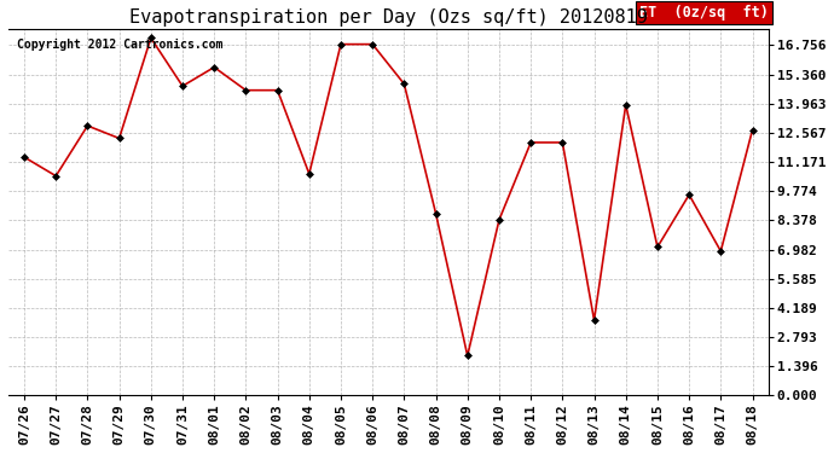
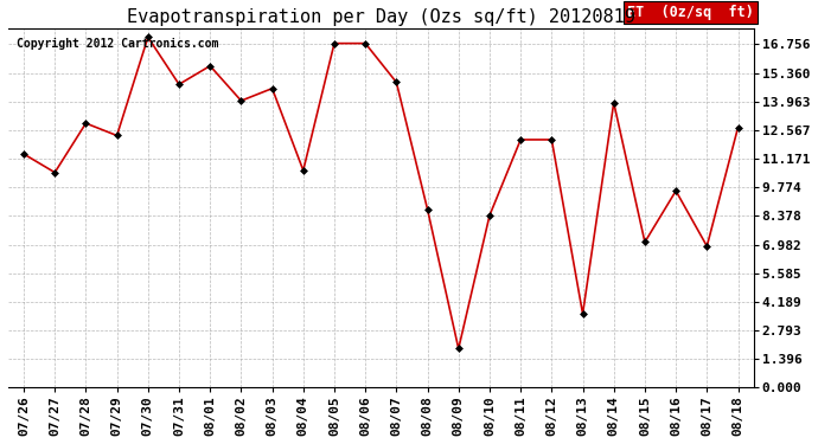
08/02: 14.6 -> 14.0
